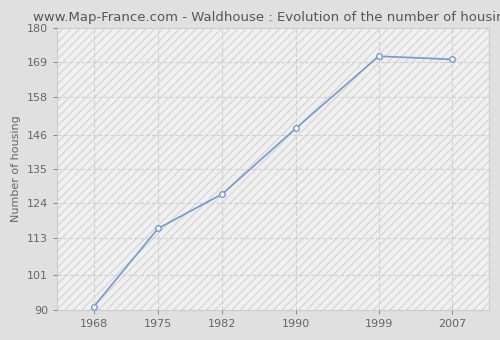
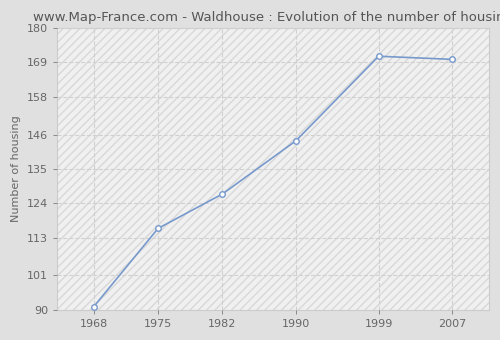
1990: 148 -> 144
